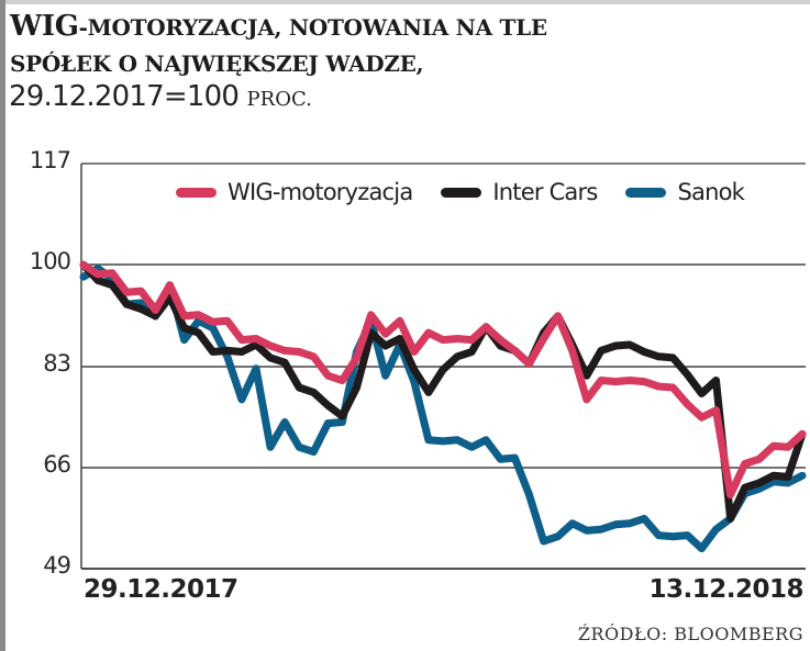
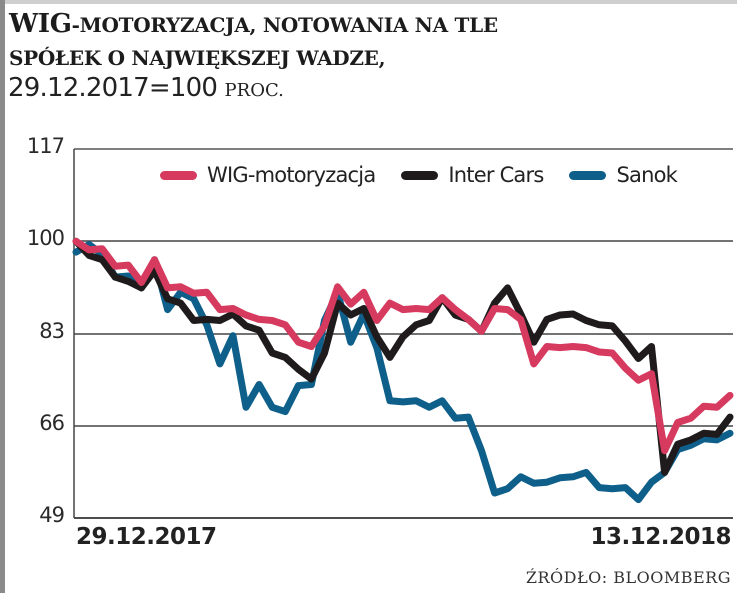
WIG-motoryzacja/66: 92 -> 88
Inter Cars/100: 71 -> 67
